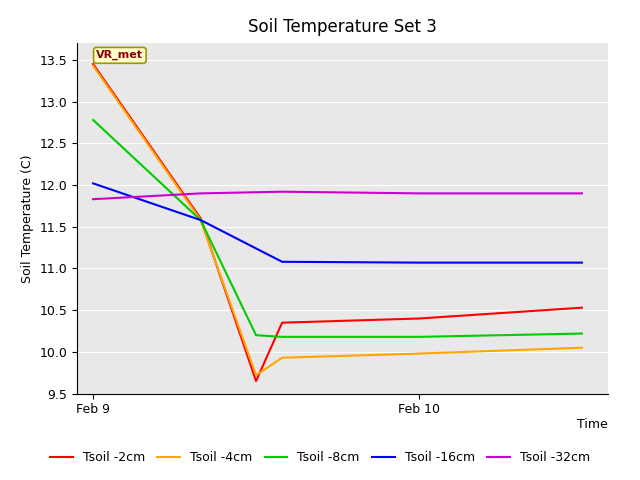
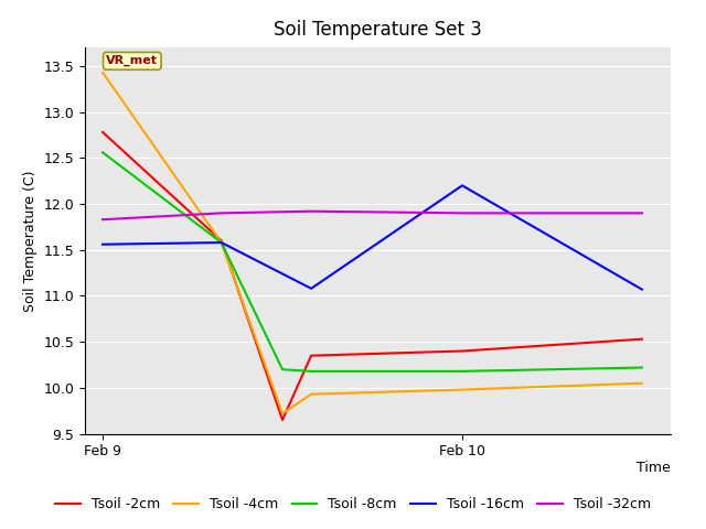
Tsoil -2cm/Feb 9: 13.45 -> 12.78
Tsoil -8cm/Feb 9: 12.78 -> 12.56
Tsoil -16cm/Feb 9: 12.02 -> 11.56
Tsoil -16cm/Feb 10: 11.07 -> 12.20
